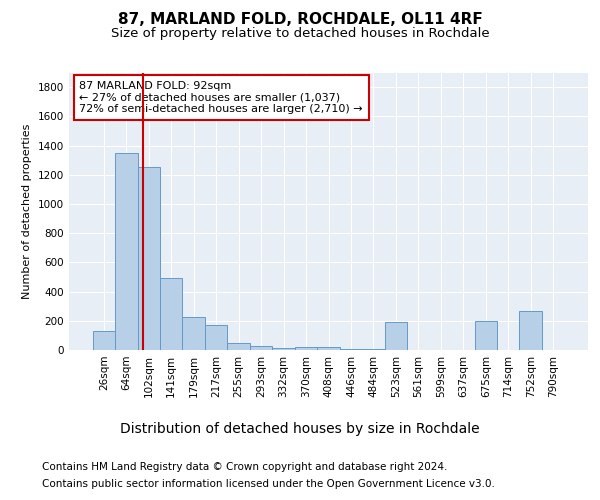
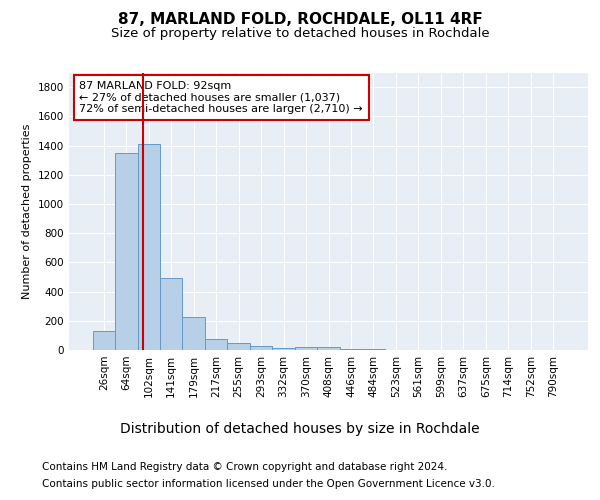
102sqm: 1250 -> 1410
217sqm: 170 -> 80
523sqm: 190 -> 0
675sqm: 200 -> 0
752sqm: 270 -> 0
